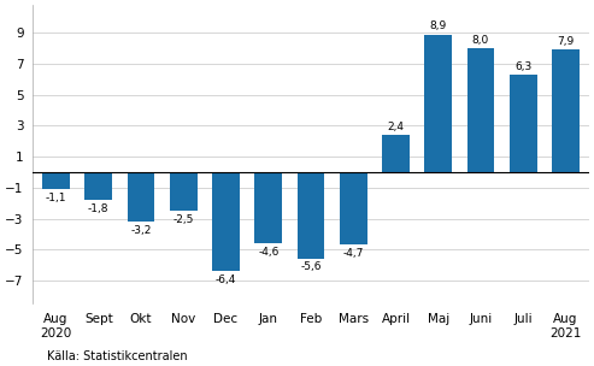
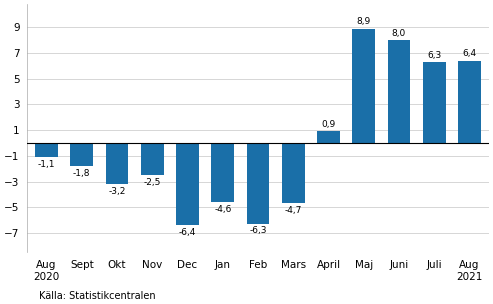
Feb: -5,6 -> -6,3
April: 2,4 -> 0,9
Aug 2021: 7,9 -> 6,4
